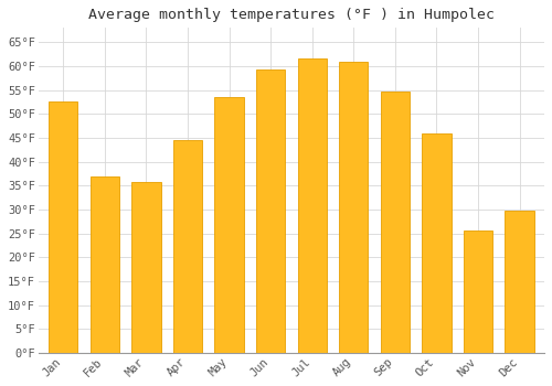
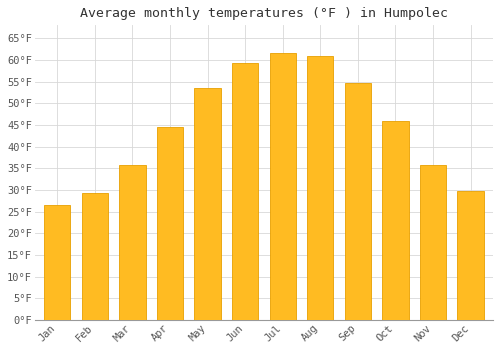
Jan: 52.5°F -> 26.5°F
Feb: 37.0°F -> 29.3°F
Nov: 25.5°F -> 35.8°F
